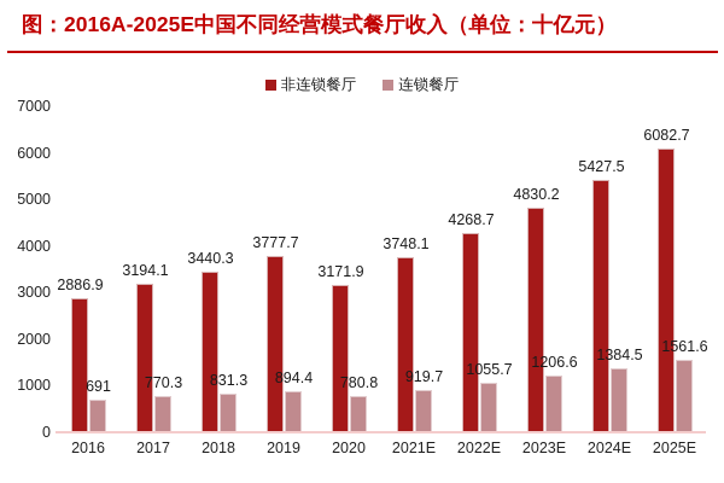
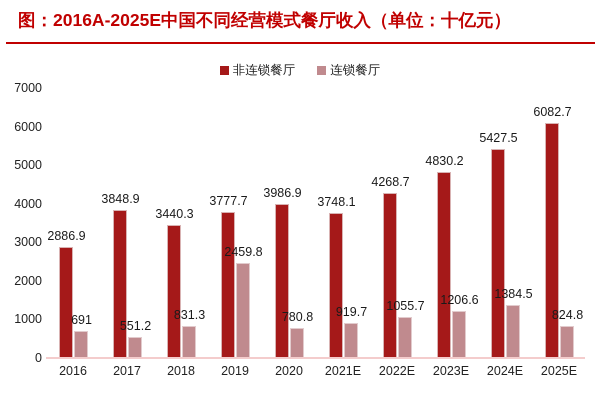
非连锁餐厅/2017: 3194.1 -> 3848.9
连锁餐厅/2017: 770.3 -> 551.2
连锁餐厅/2019: 894.4 -> 2459.8
非连锁餐厅/2020: 3171.9 -> 3986.9
连锁餐厅/2025E: 1561.6 -> 824.8
